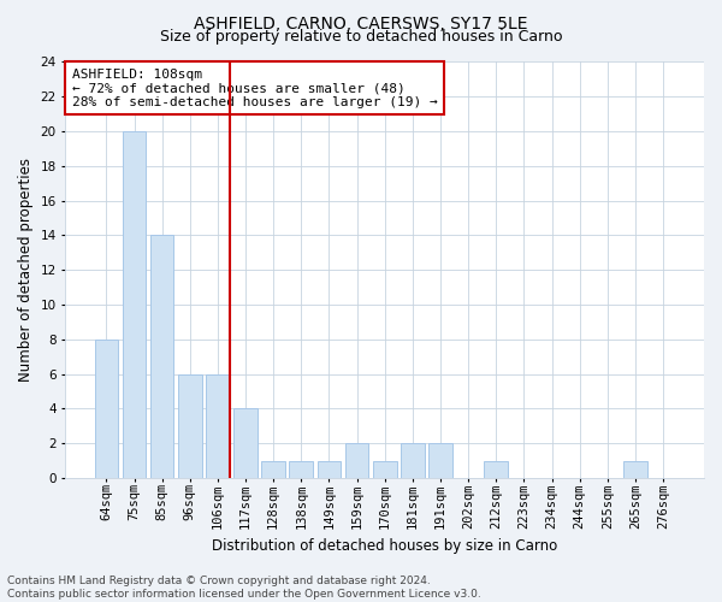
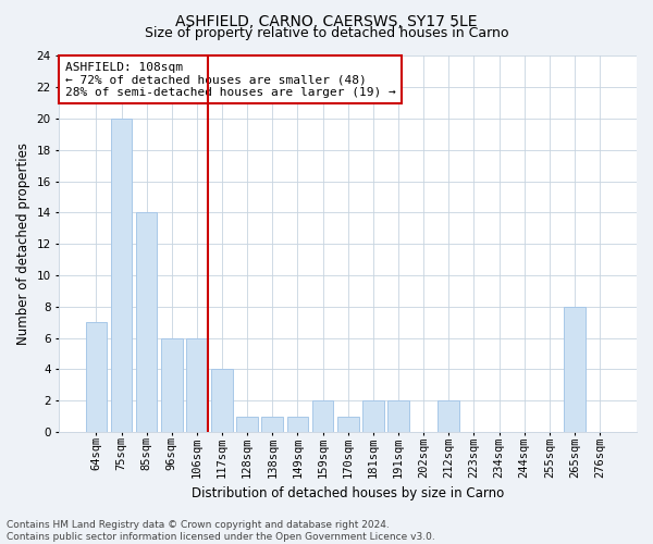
64sqm: 8 -> 7
212sqm: 1 -> 2
265sqm: 1 -> 8
